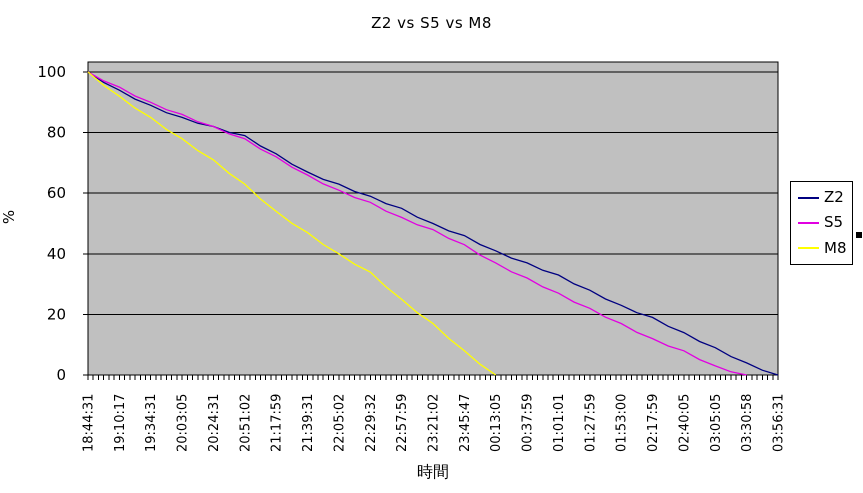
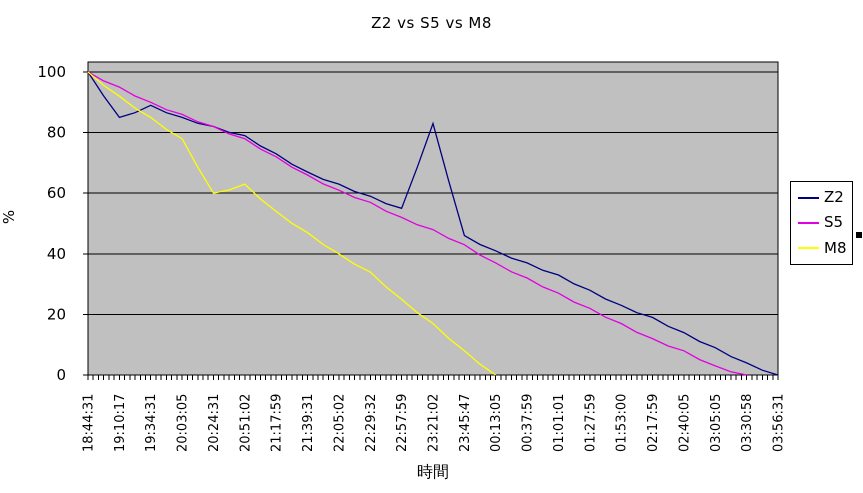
Z2/19:10:17: 94 -> 85
M8/20:24:31: 71 -> 60
Z2/23:21:02: 50 -> 83
